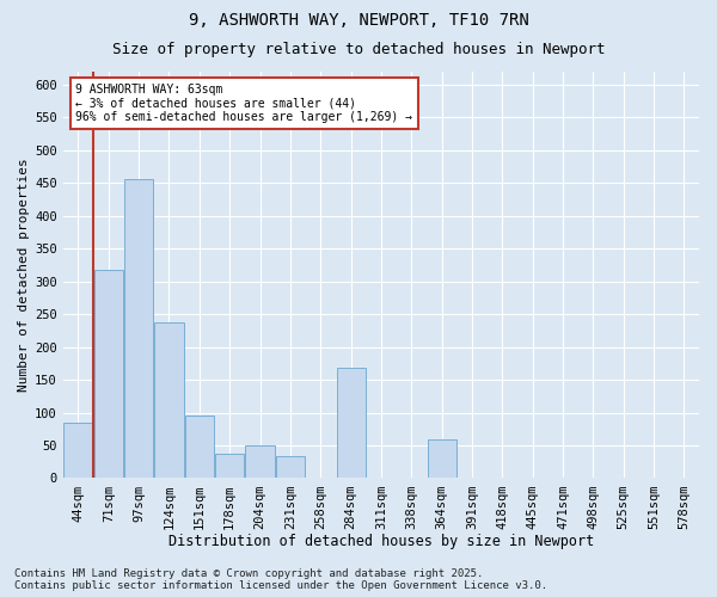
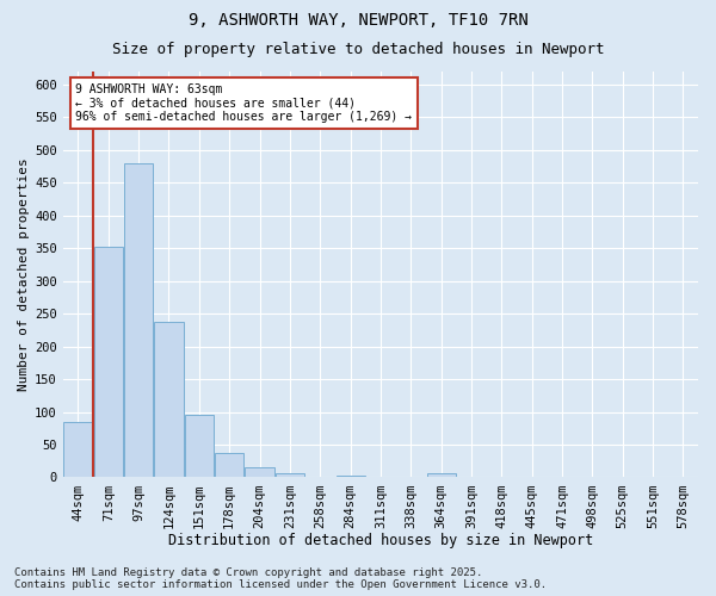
71sqm: 318 -> 352
97sqm: 456 -> 480
204sqm: 50 -> 15
231sqm: 34 -> 6
284sqm: 168 -> 2
364sqm: 60 -> 7
